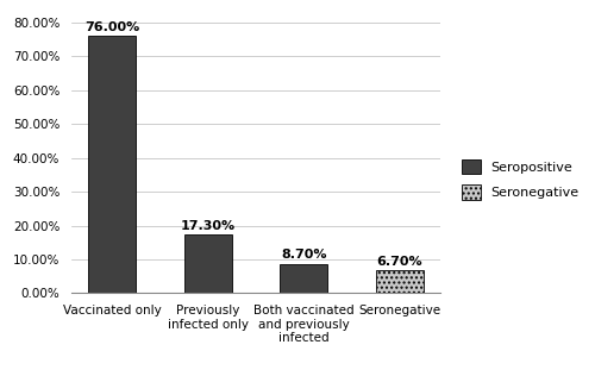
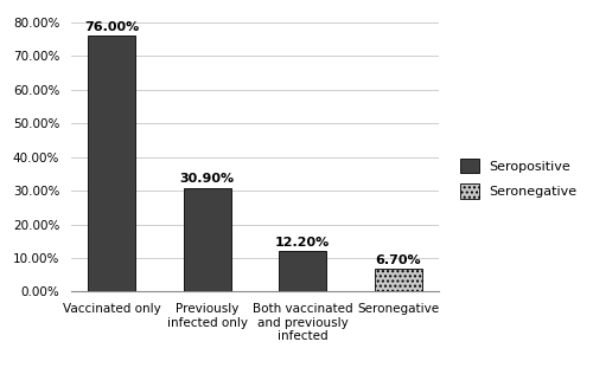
Previously infected only: 17.30% -> 30.90%
Both vaccinated and previously infected: 8.70% -> 12.20%
